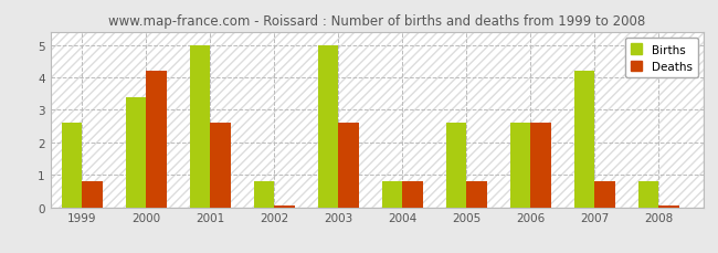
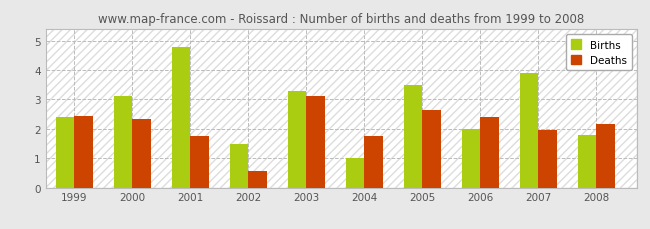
Births/1999: 2.6 -> 2.4
Deaths/1999: 0.80 -> 2.45
Births/2000: 3.4 -> 3.1
Deaths/2000: 4.20 -> 2.35
Births/2001: 5.0 -> 4.8
Deaths/2001: 2.60 -> 1.75
Births/2002: 0.8 -> 1.5
Deaths/2002: 0.05 -> 0.55
Births/2003: 5.0 -> 3.3
Deaths/2003: 2.60 -> 3.10
Births/2004: 0.8 -> 1.0
Deaths/2004: 0.80 -> 1.75
Births/2005: 2.6 -> 3.5
Deaths/2005: 0.80 -> 2.65
Births/2006: 2.6 -> 2.0
Deaths/2006: 2.60 -> 2.40
Births/2007: 4.2 -> 3.9
Deaths/2007: 0.80 -> 1.95
Births/2008: 0.8 -> 1.8
Deaths/2008: 0.05 -> 2.15
